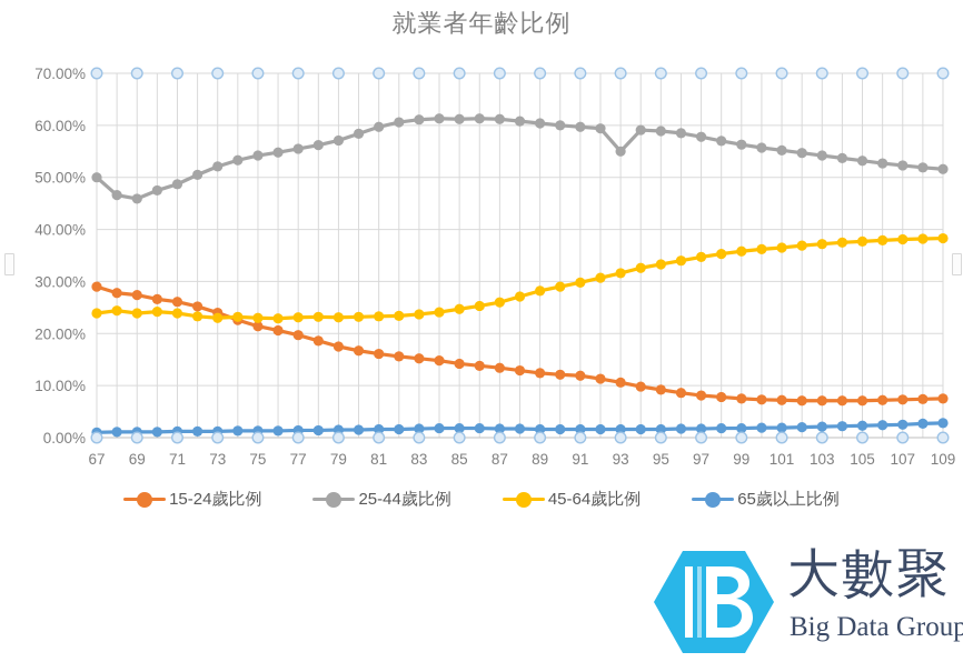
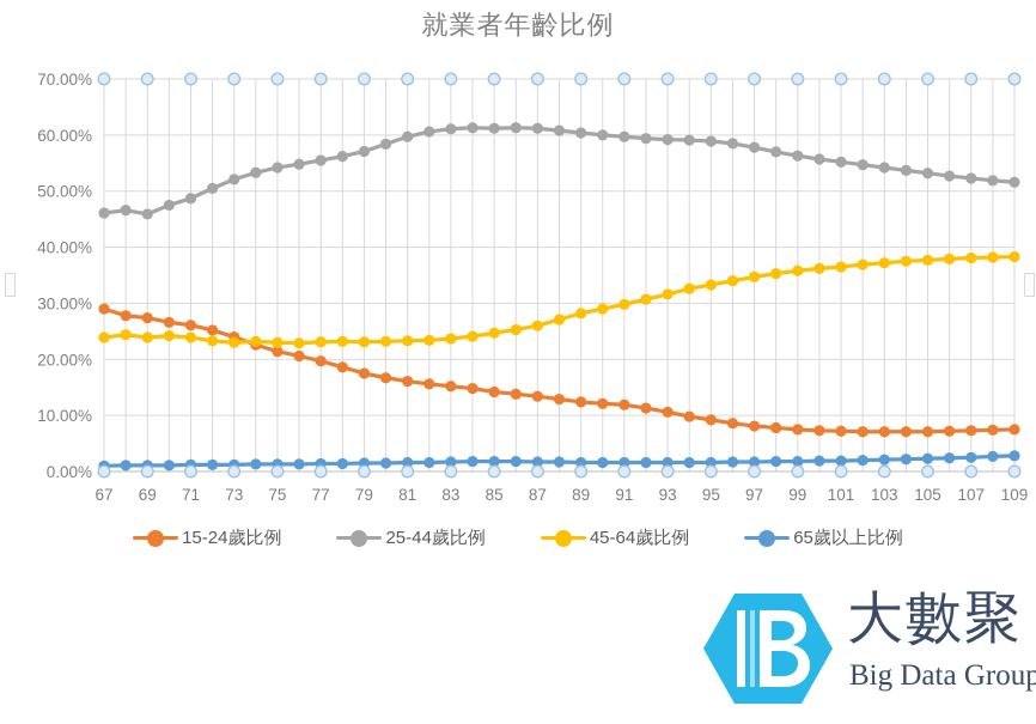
25-44歲比例/67: 50% -> 46%
25-44歲比例/93: 55% -> 59%
